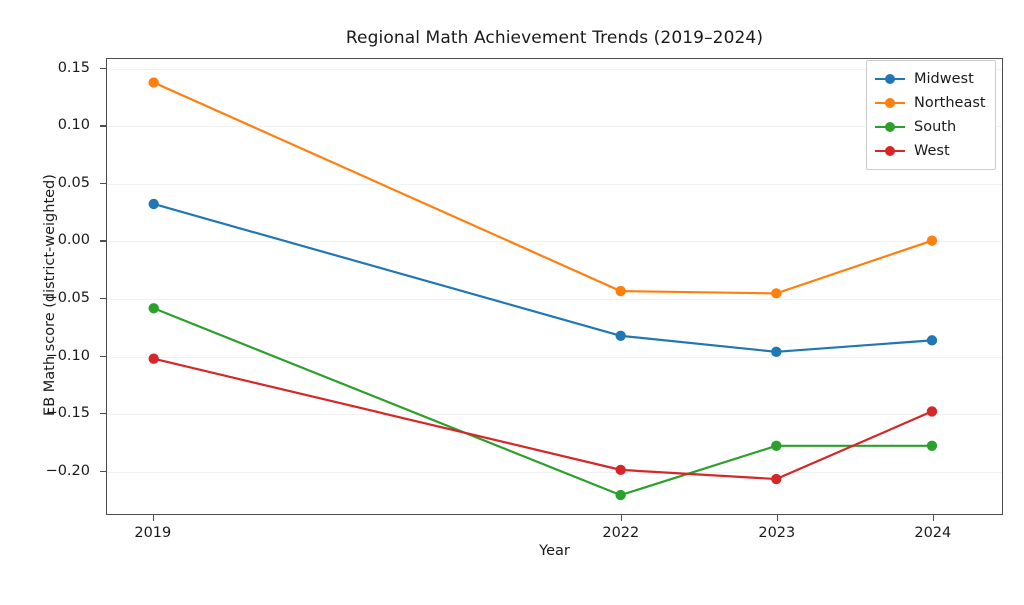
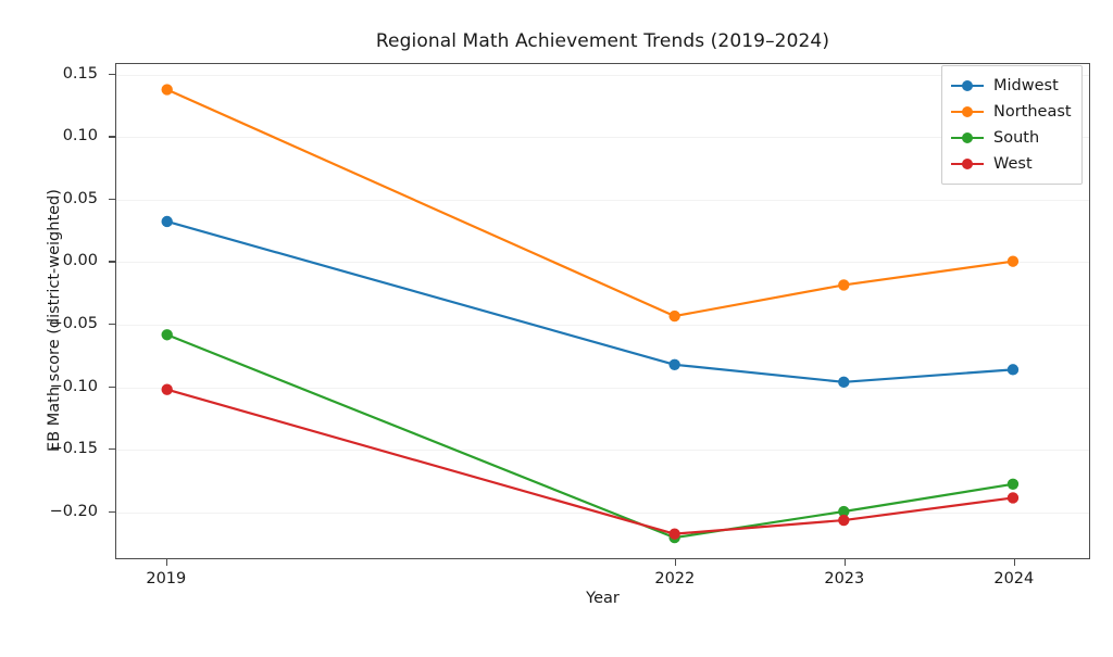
West/2022: -0.200 -> -0.219
Northeast/2023: -0.046 -> -0.019
South/2023: -0.179 -> -0.201
West/2024: -0.149 -> -0.190
